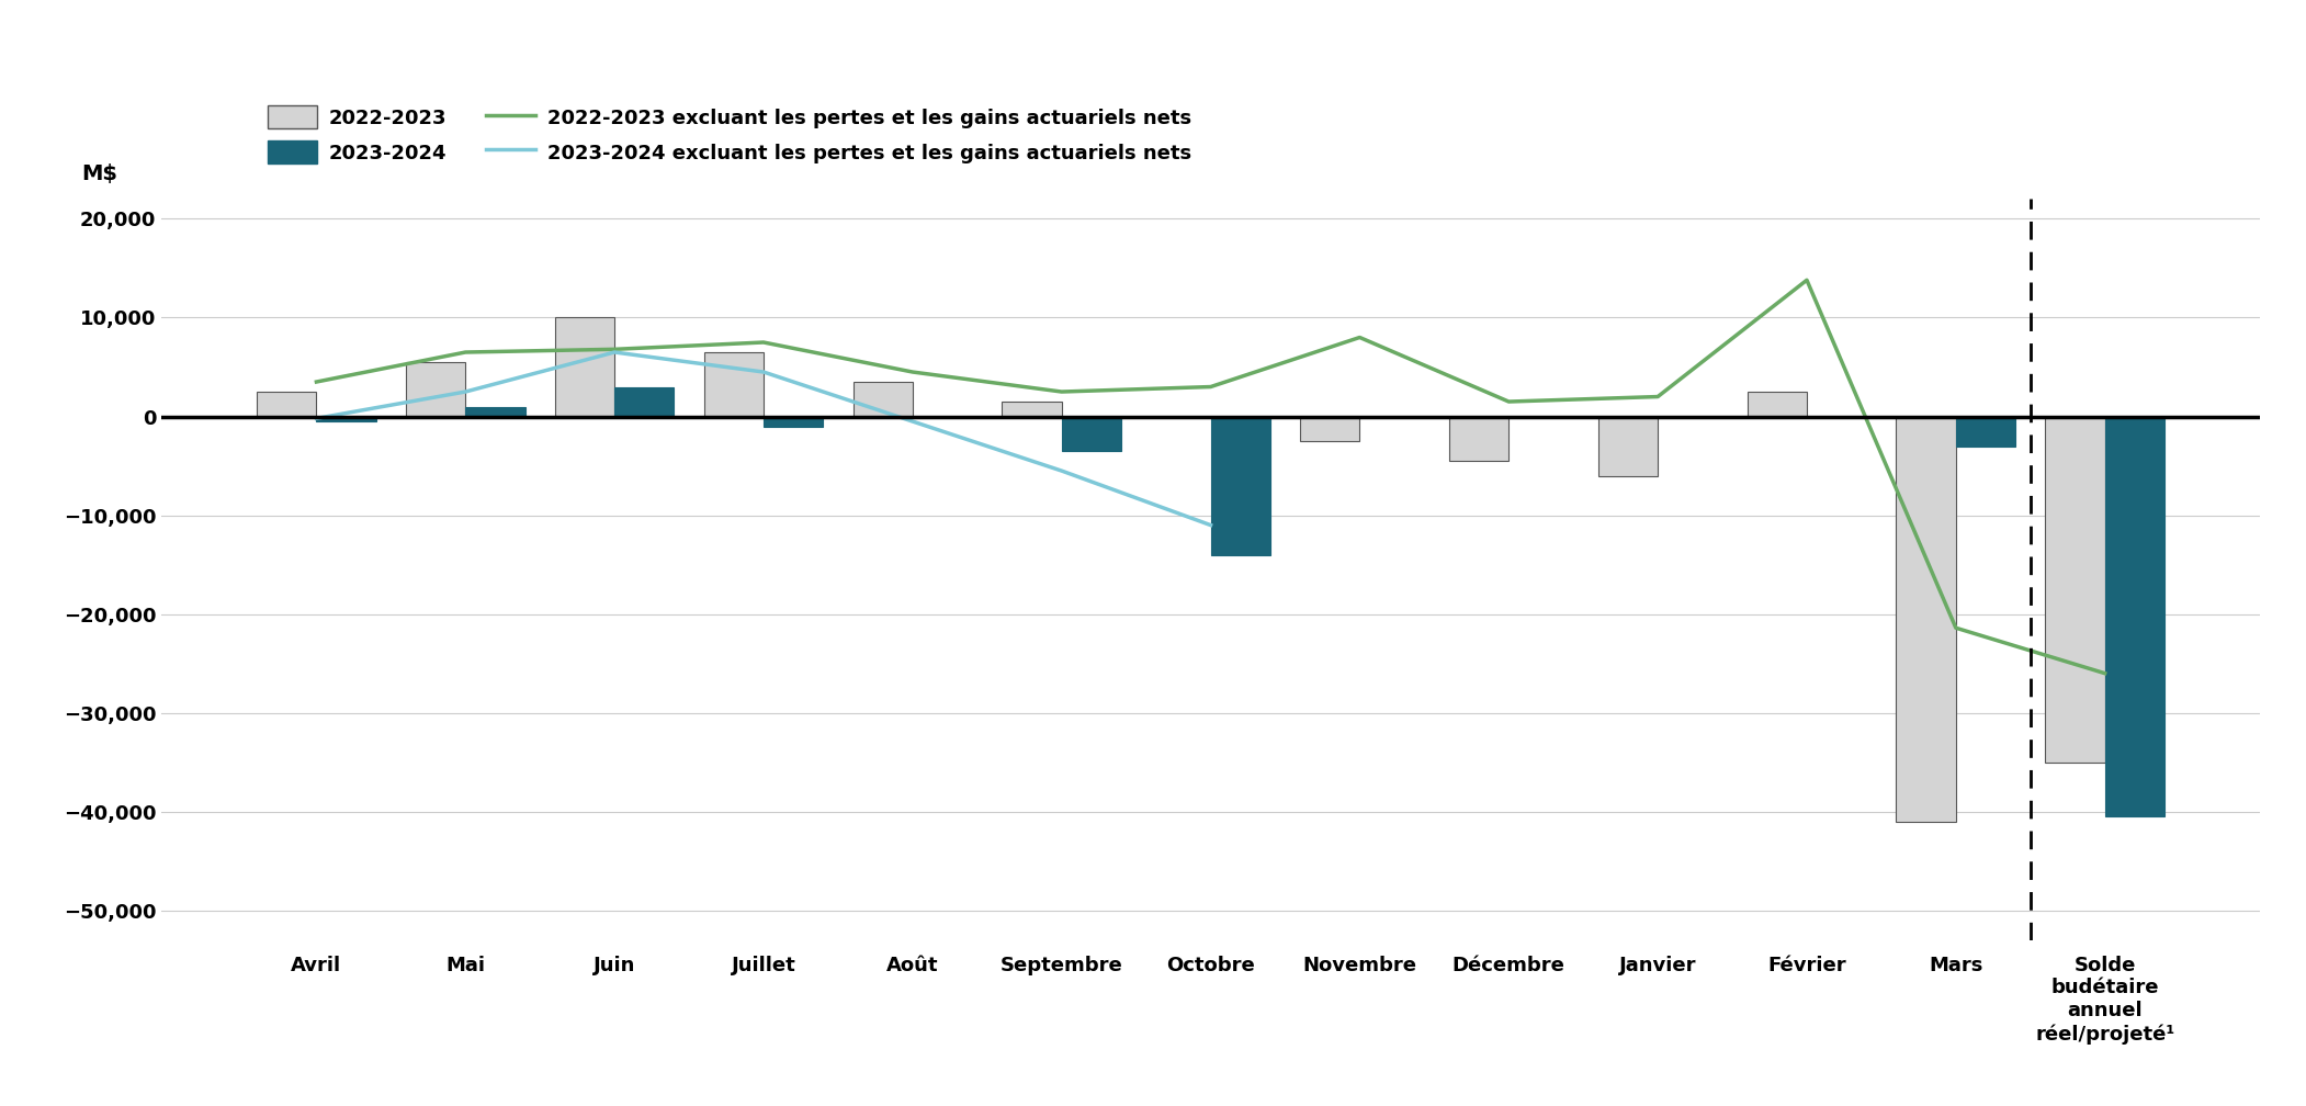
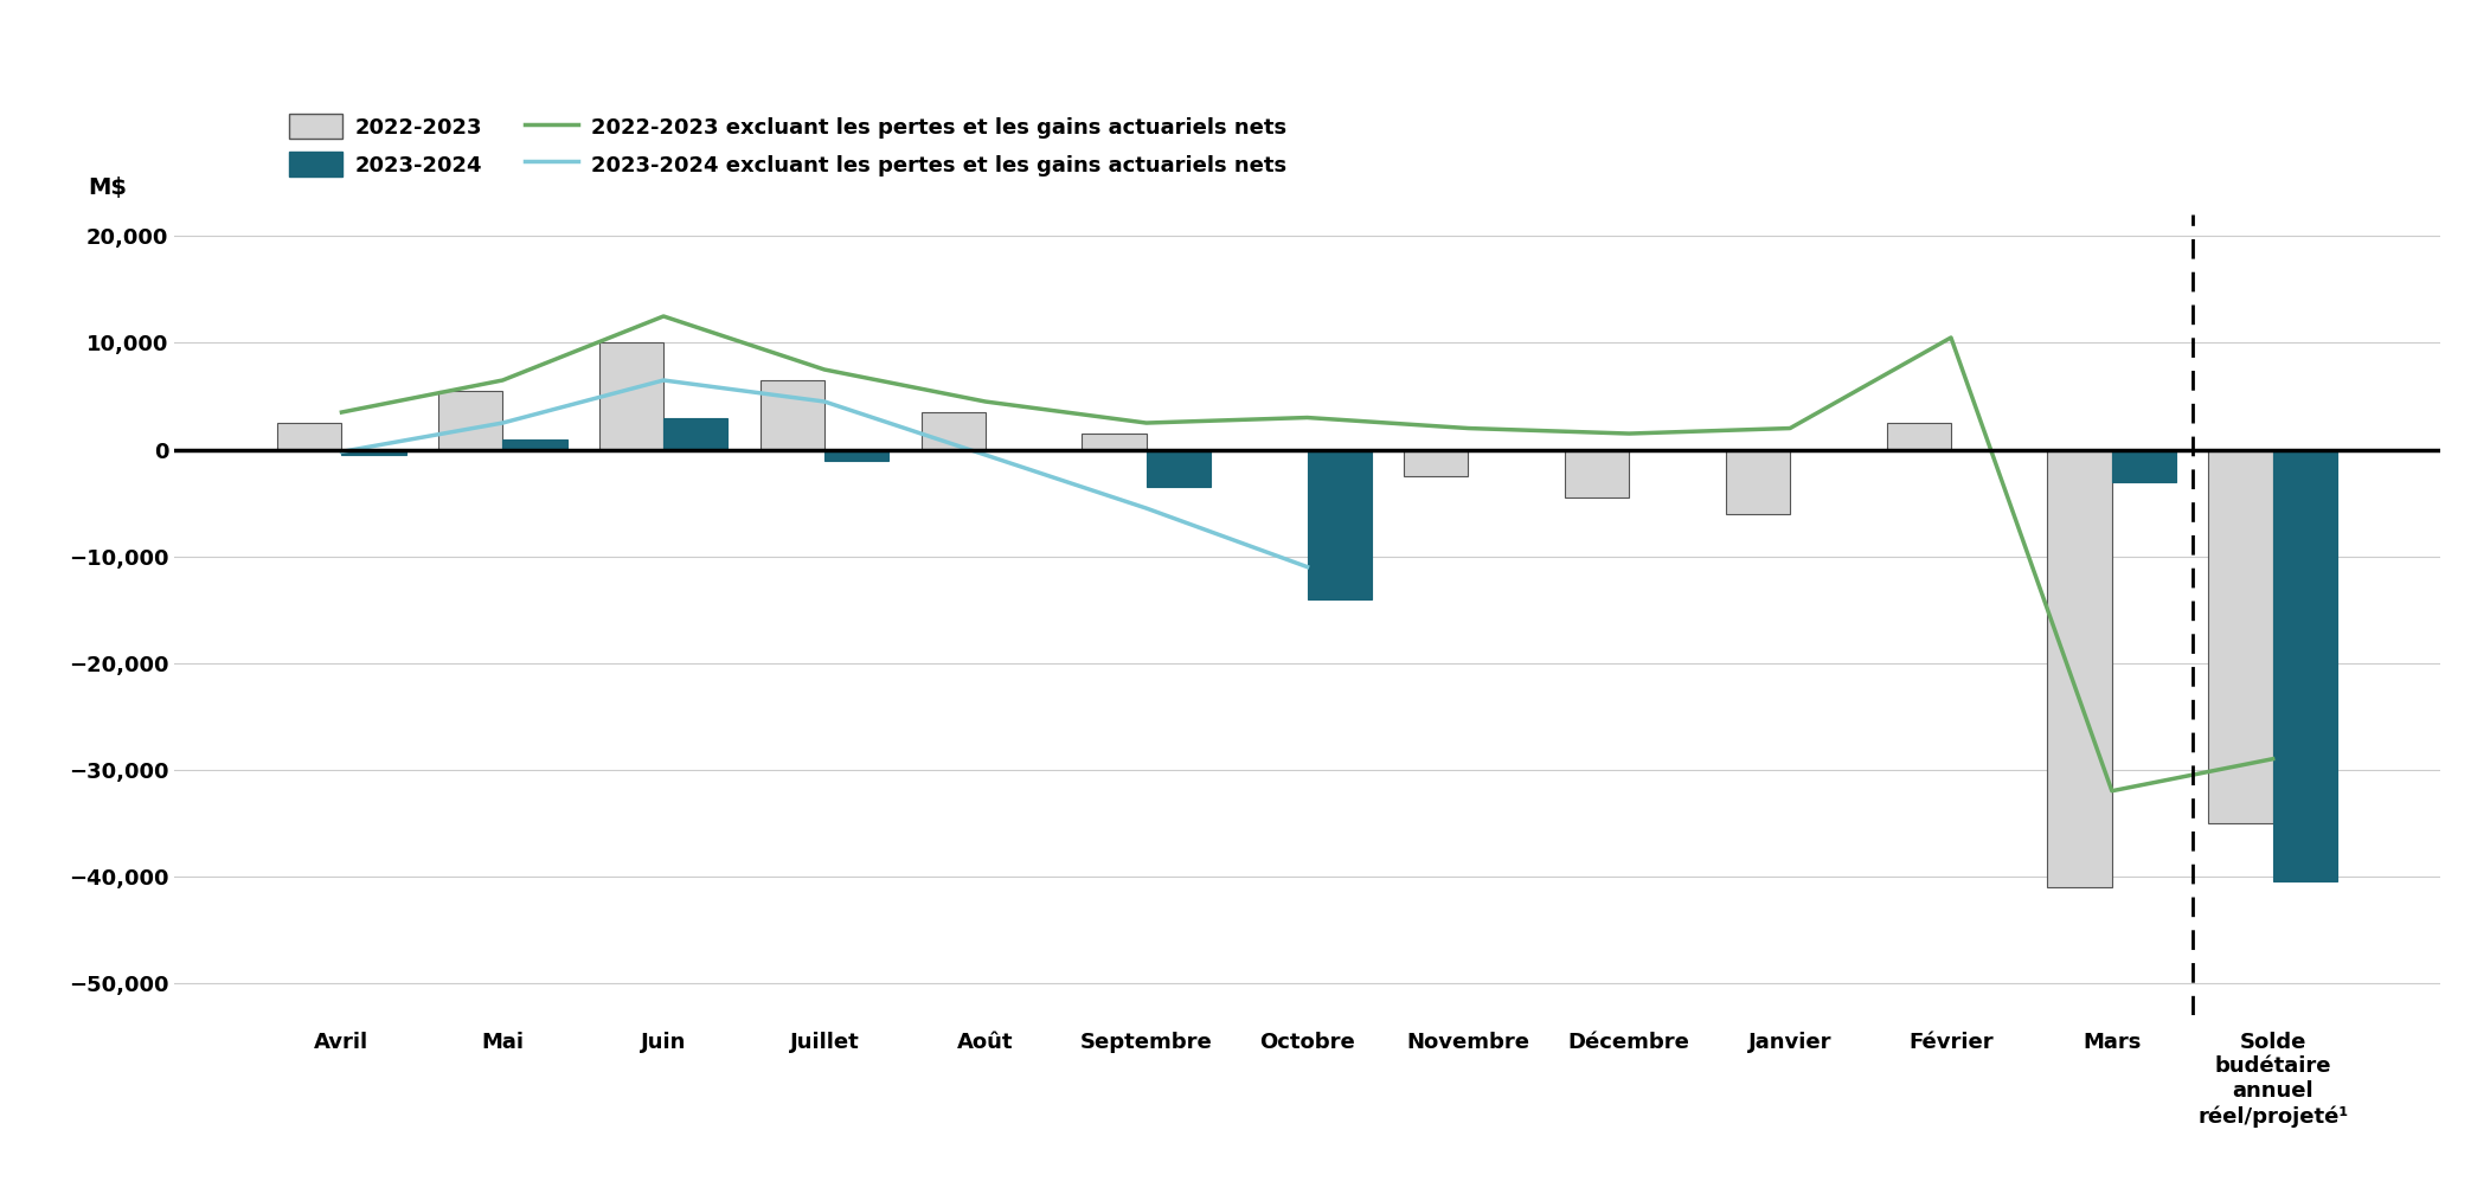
2022-2023 excluant les pertes et les gains actuariels nets/Juin: 6,800 -> 12,500
2022-2023 excluant les pertes et les gains actuariels nets/Novembre: 8,000 -> 2,000
2022-2023 excluant les pertes et les gains actuariels nets/Février: 13,800 -> 10,500
2022-2023 excluant les pertes et les gains actuariels nets/Mars: -21,400 -> -32,000
2022-2023 excluant les pertes et les gains actuariels nets/Solde budétaire annuel réel/projeté¹: -26,000 -> -29,000
